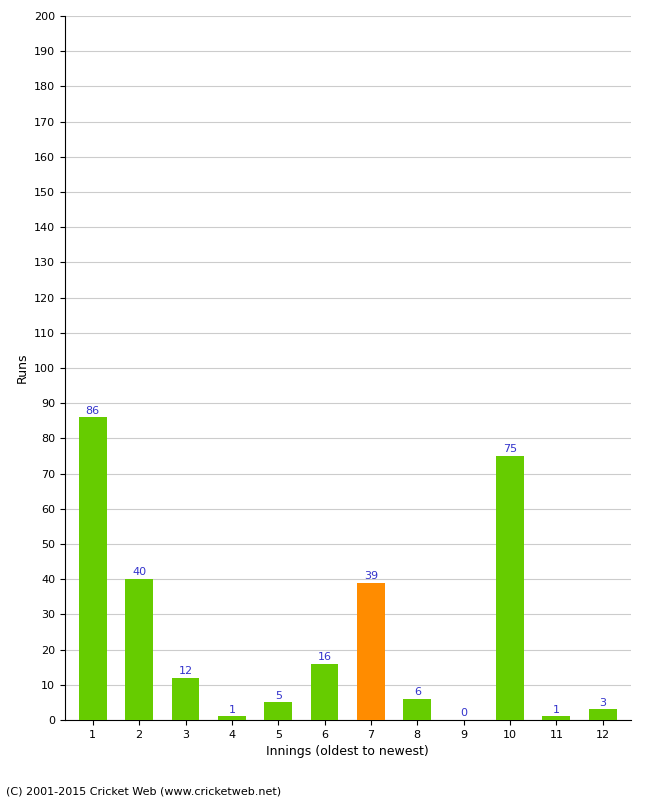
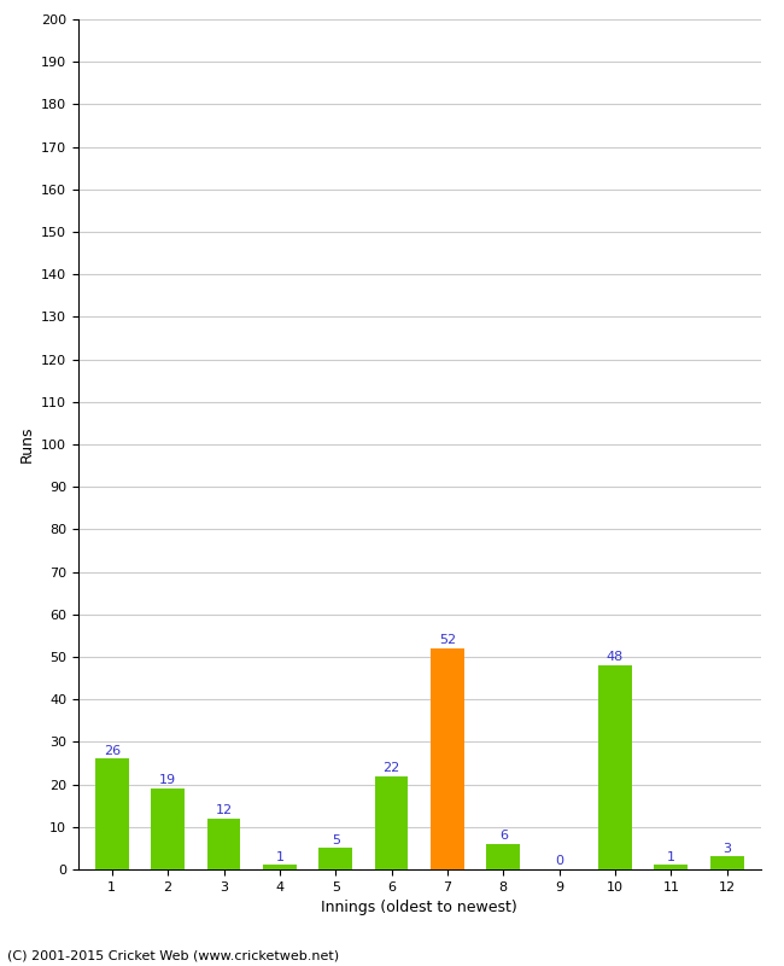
1: 86 -> 26
2: 40 -> 19
6: 16 -> 22
7: 39 -> 52
10: 75 -> 48
